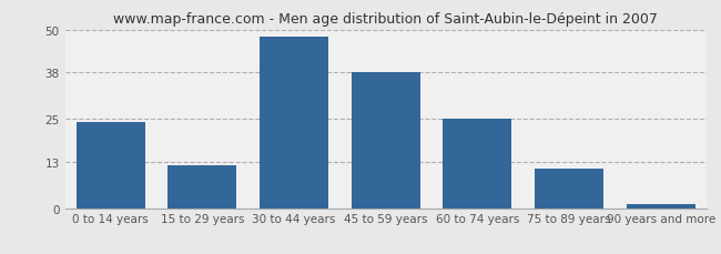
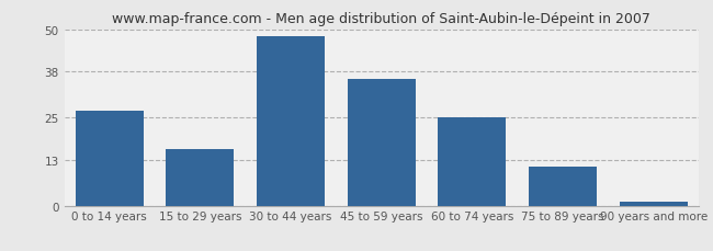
0 to 14 years: 24 -> 27
15 to 29 years: 12 -> 16
45 to 59 years: 38 -> 36
